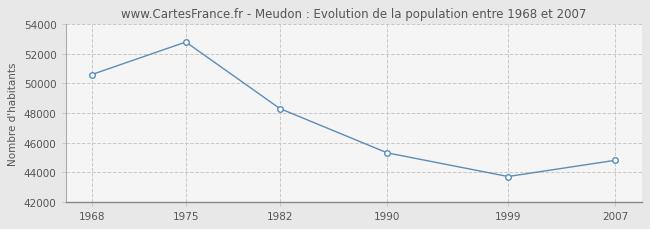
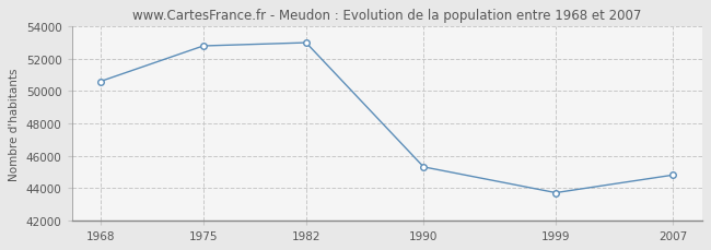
1982: 48300 -> 53000
